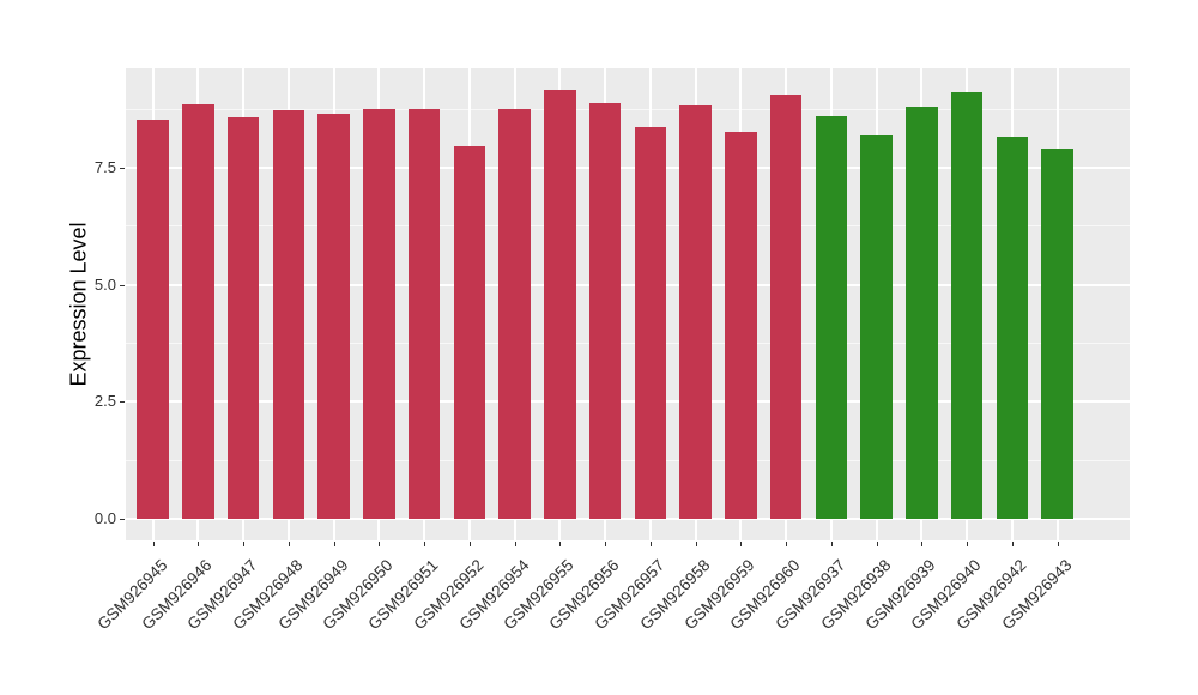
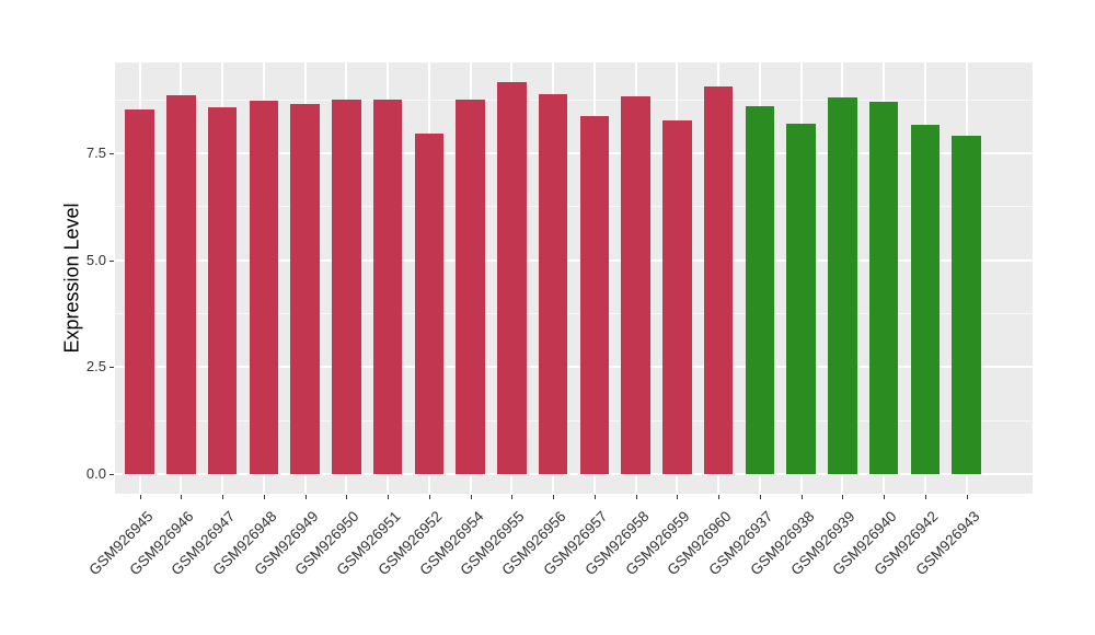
GSM926940: 9.1 -> 8.7
